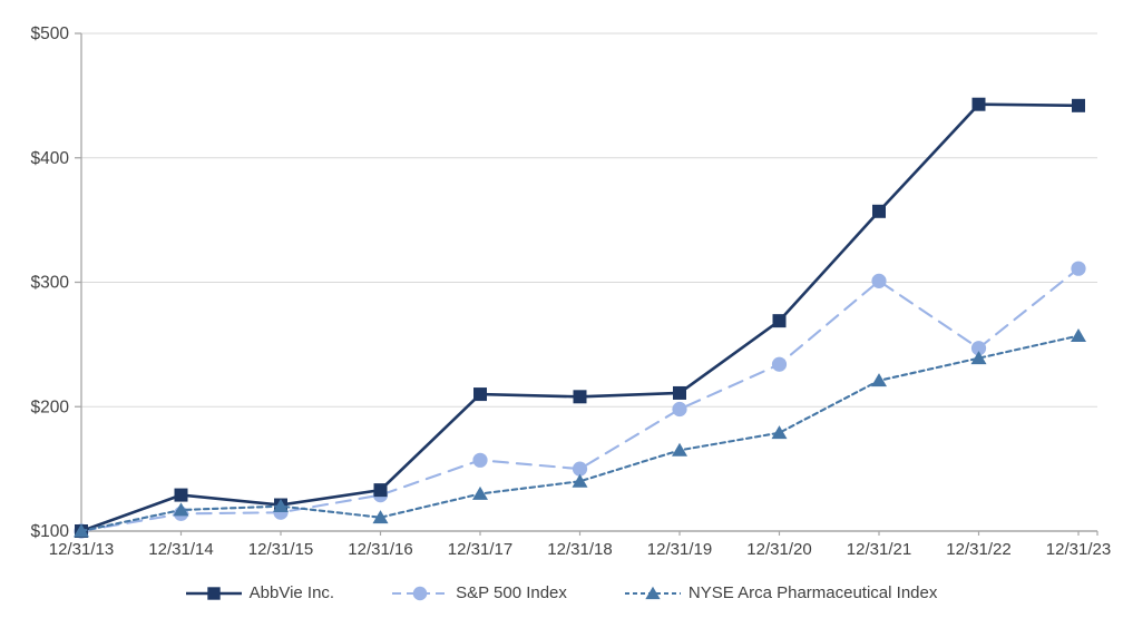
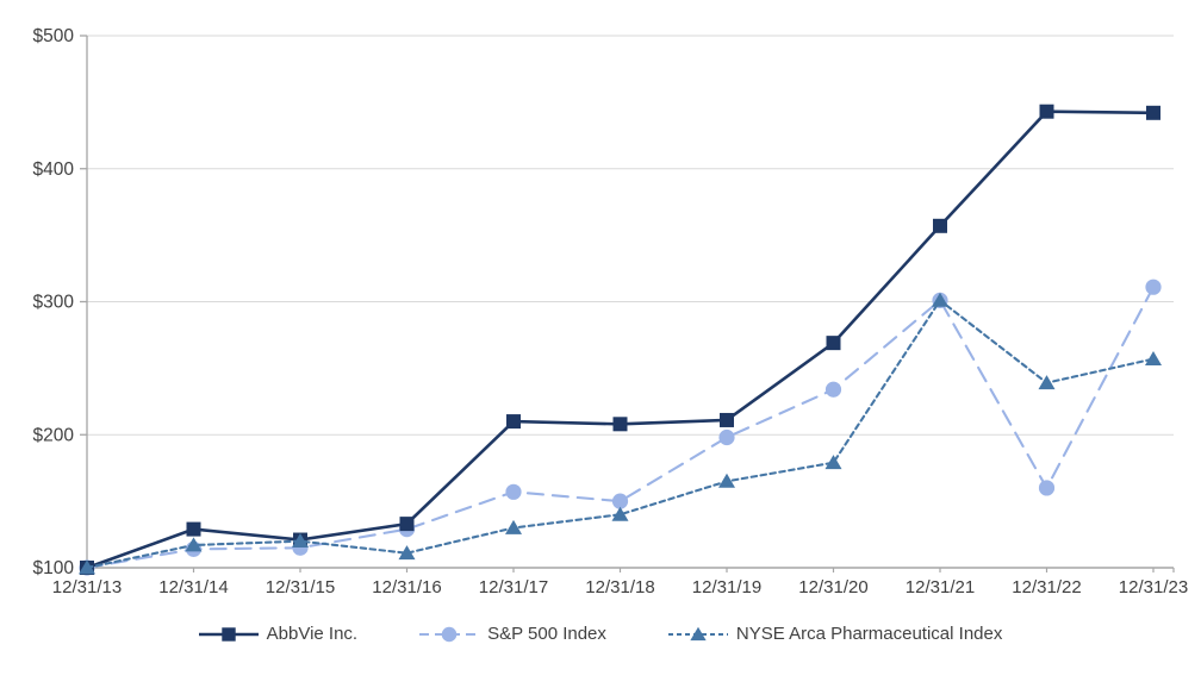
NYSE Arca Pharmaceutical Index/12/31/21: $221 -> $301
S&P 500 Index/12/31/22: $247 -> $160
